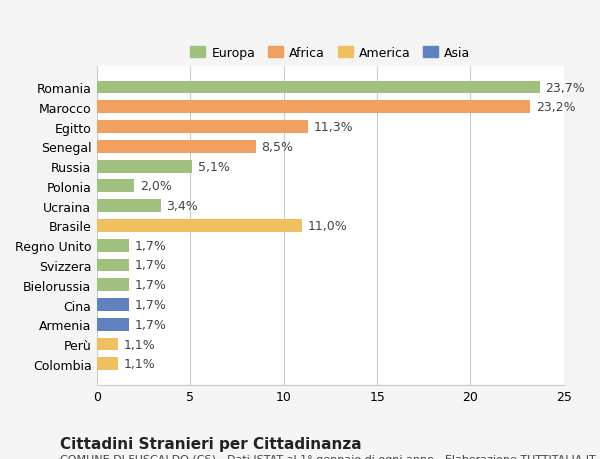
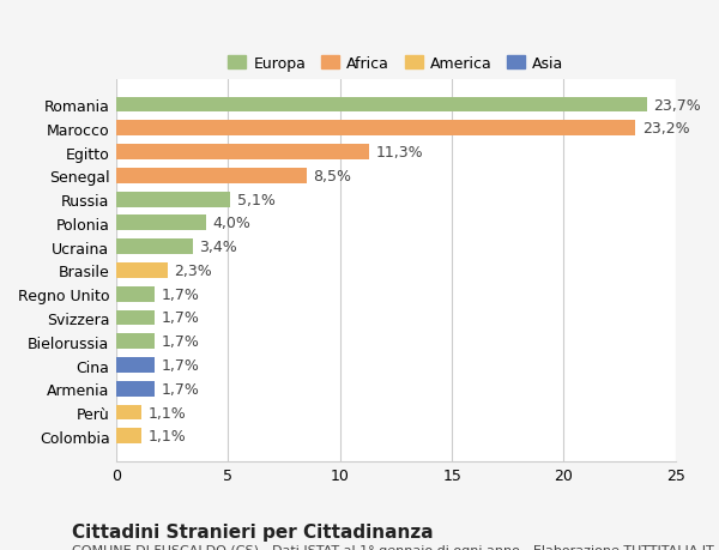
Polonia: 2,0% -> 4,0%
Brasile: 11,0% -> 2,3%
